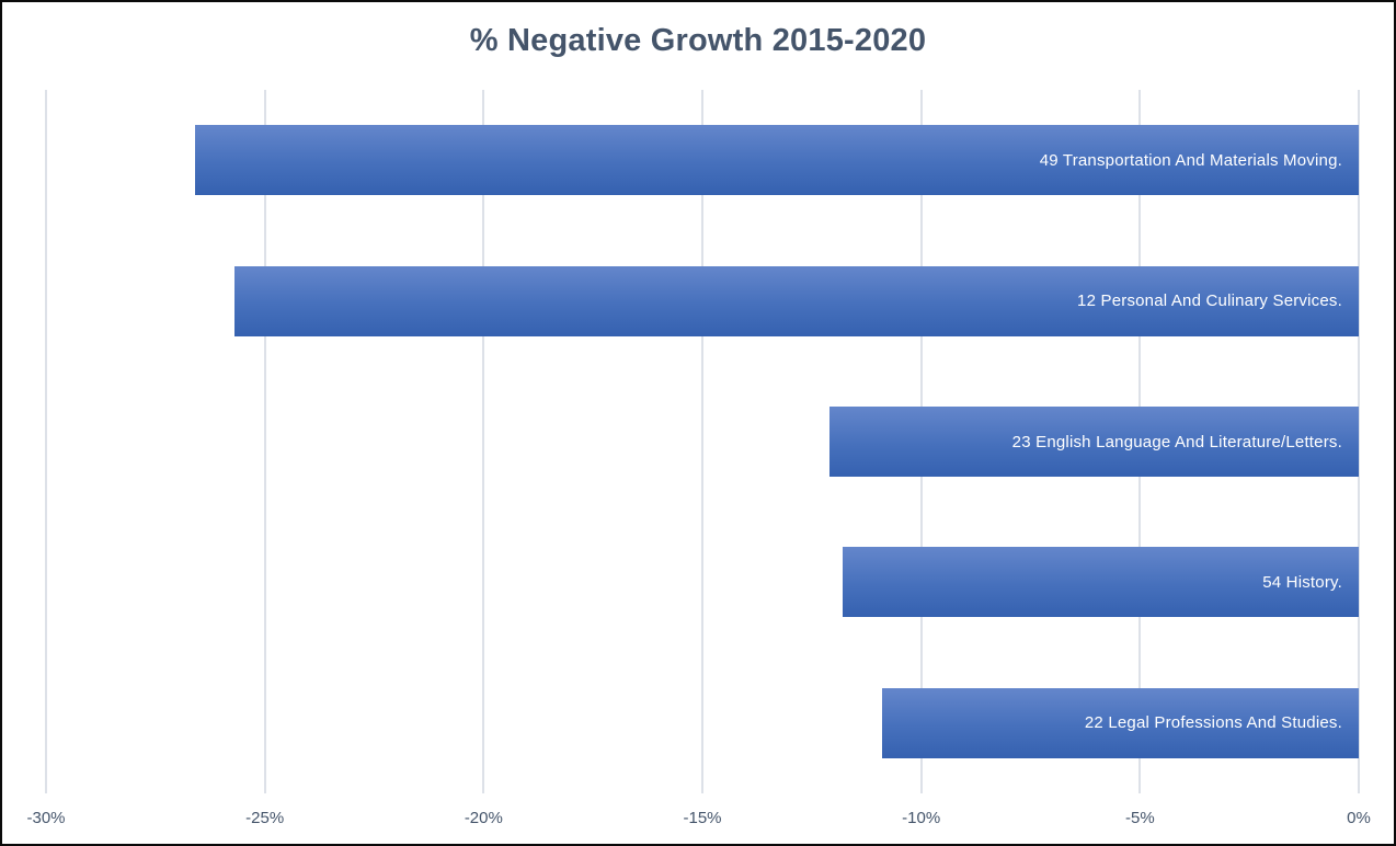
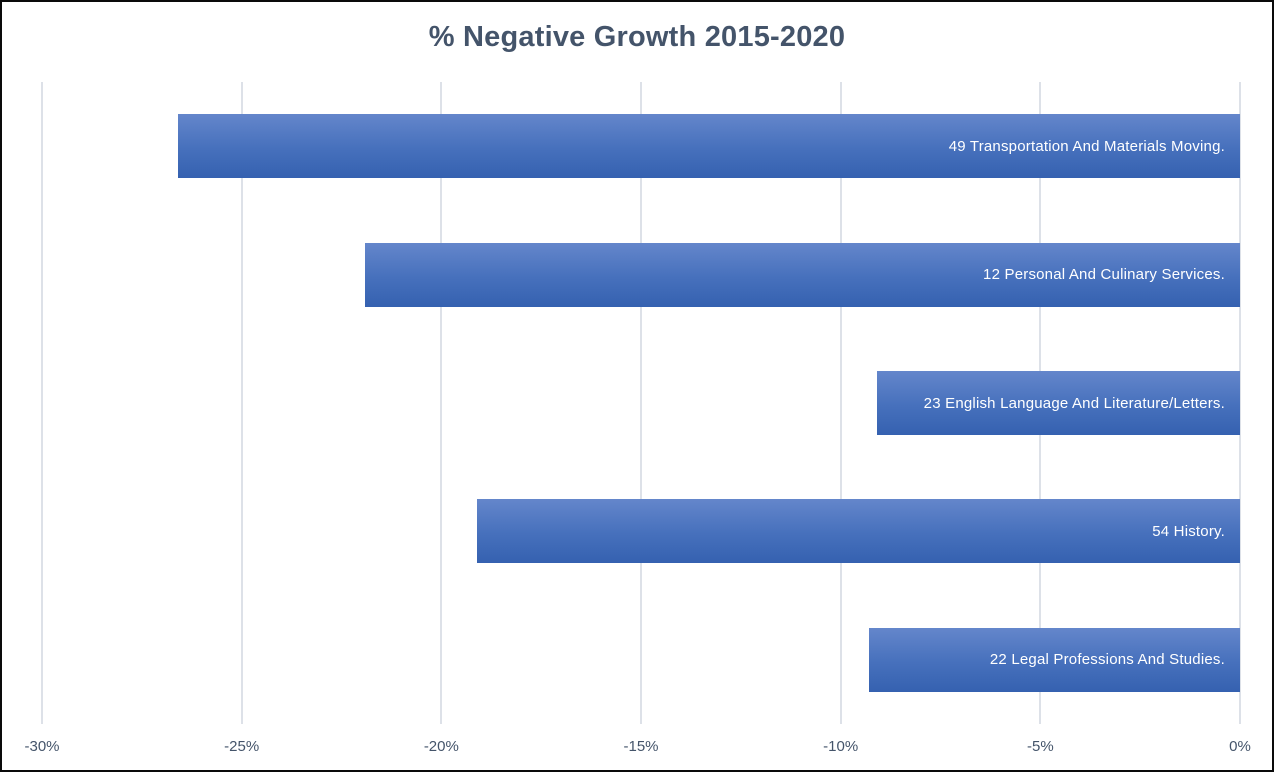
12 Personal And Culinary Services.: -25.7% -> -21.9%
23 English Language And Literature/Letters.: -12.1% -> -9.1%
54 History.: -11.8% -> -19.1%
22 Legal Professions And Studies.: -10.9% -> -9.3%
